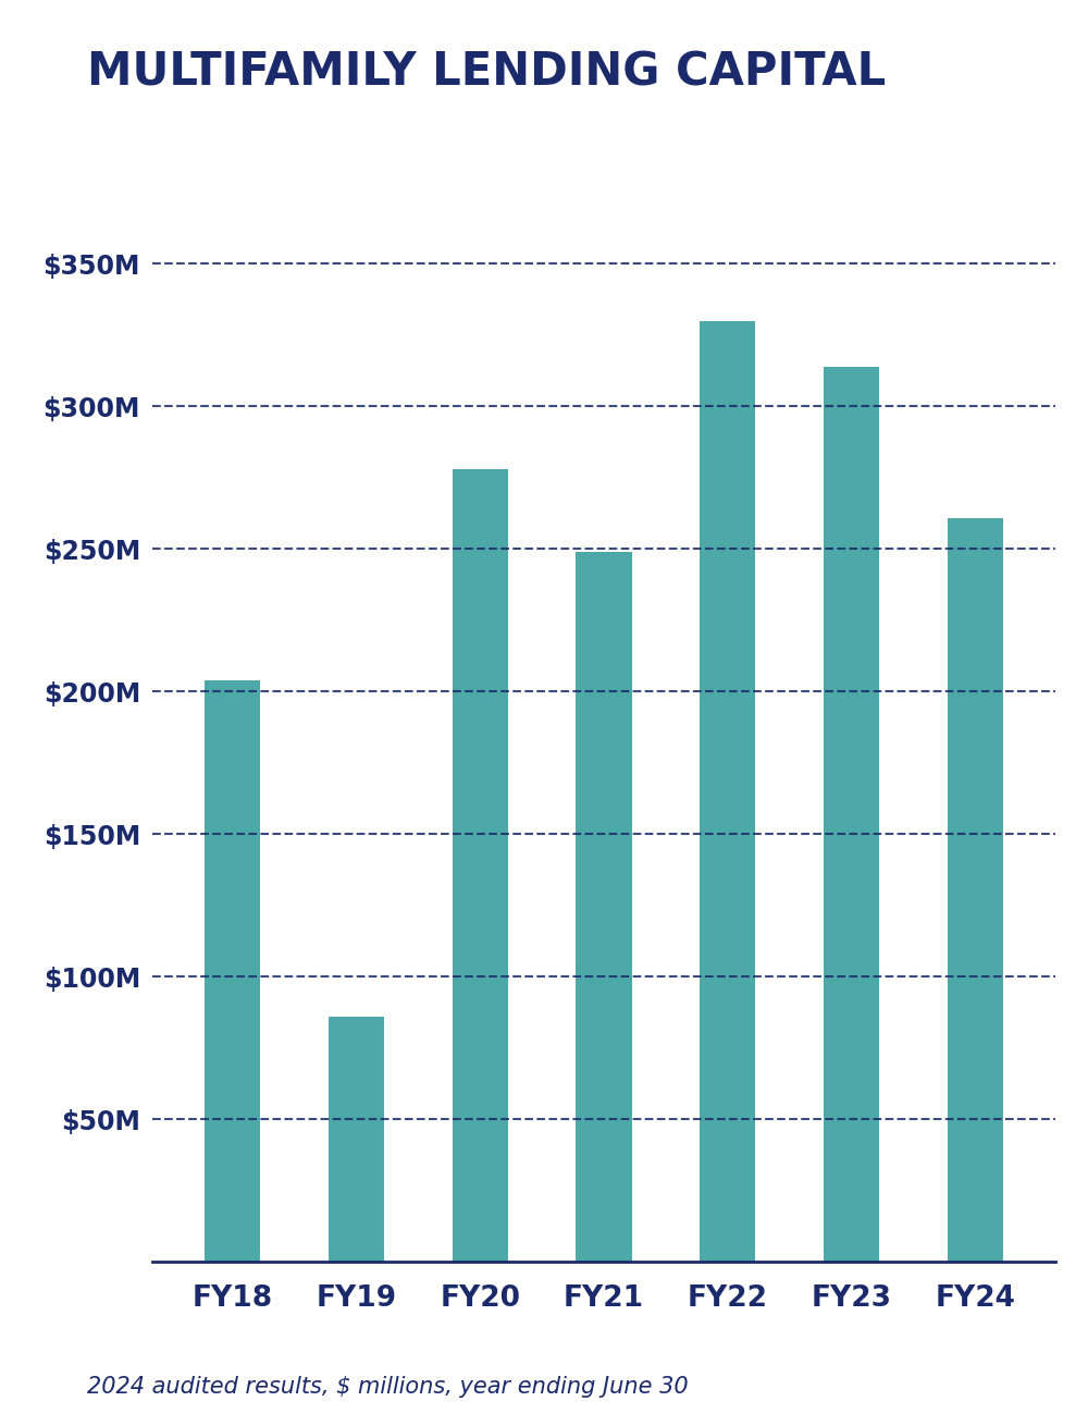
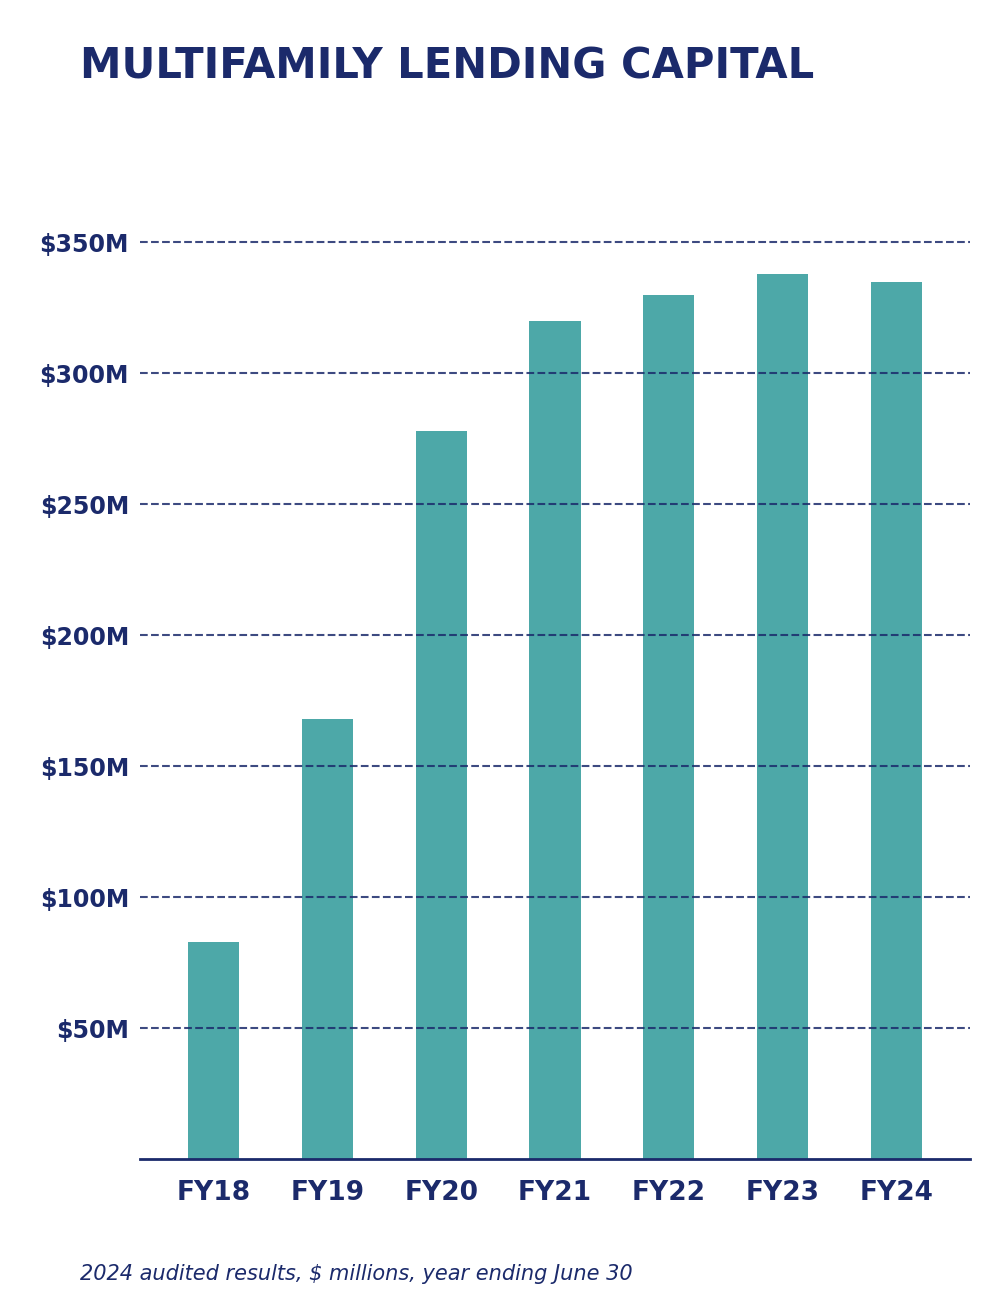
FY18: $204M -> $83M
FY19: $86M -> $168M
FY21: $249M -> $320M
FY23: $314M -> $338M
FY24: $261M -> $335M
